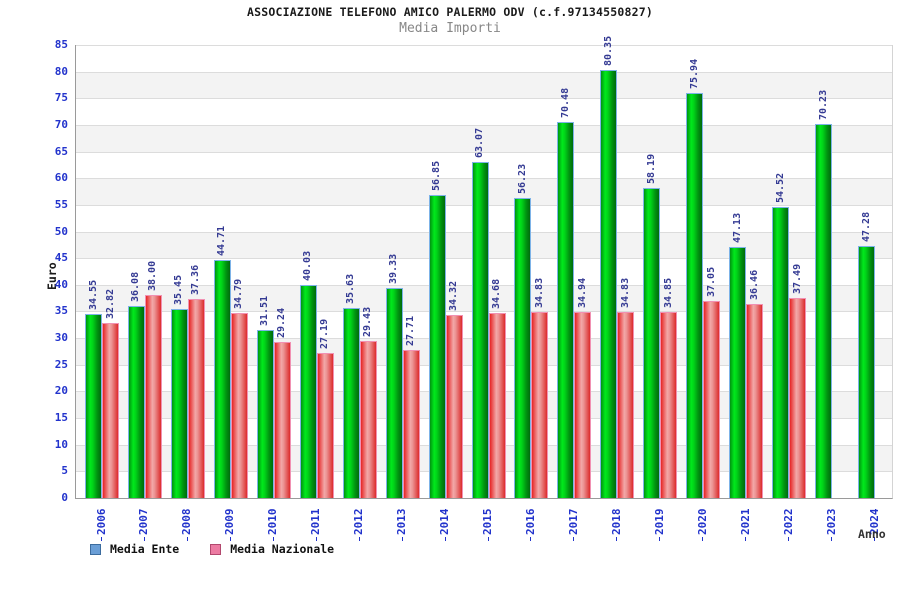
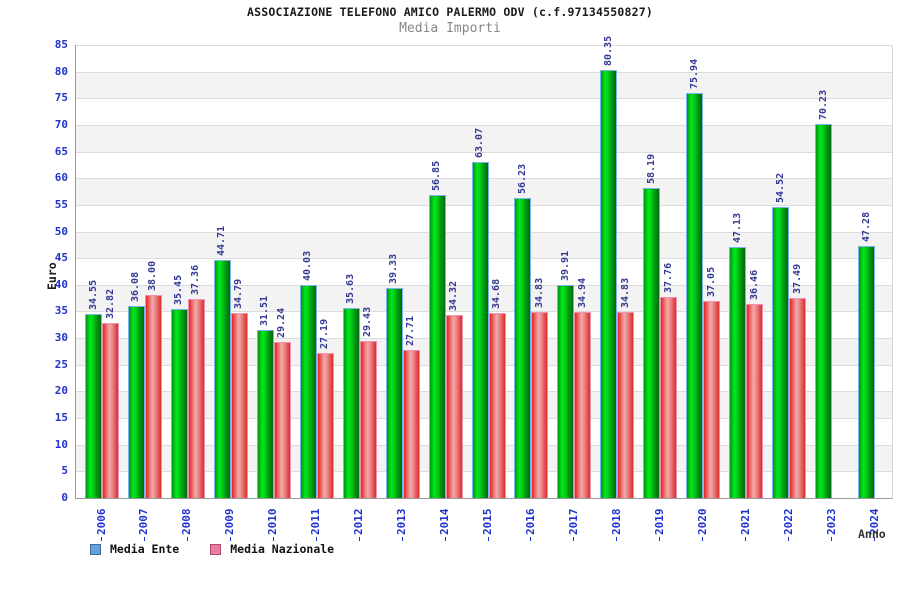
Media Ente/2017: 70.48 -> 39.91
Media Nazionale/2019: 34.85 -> 37.76
